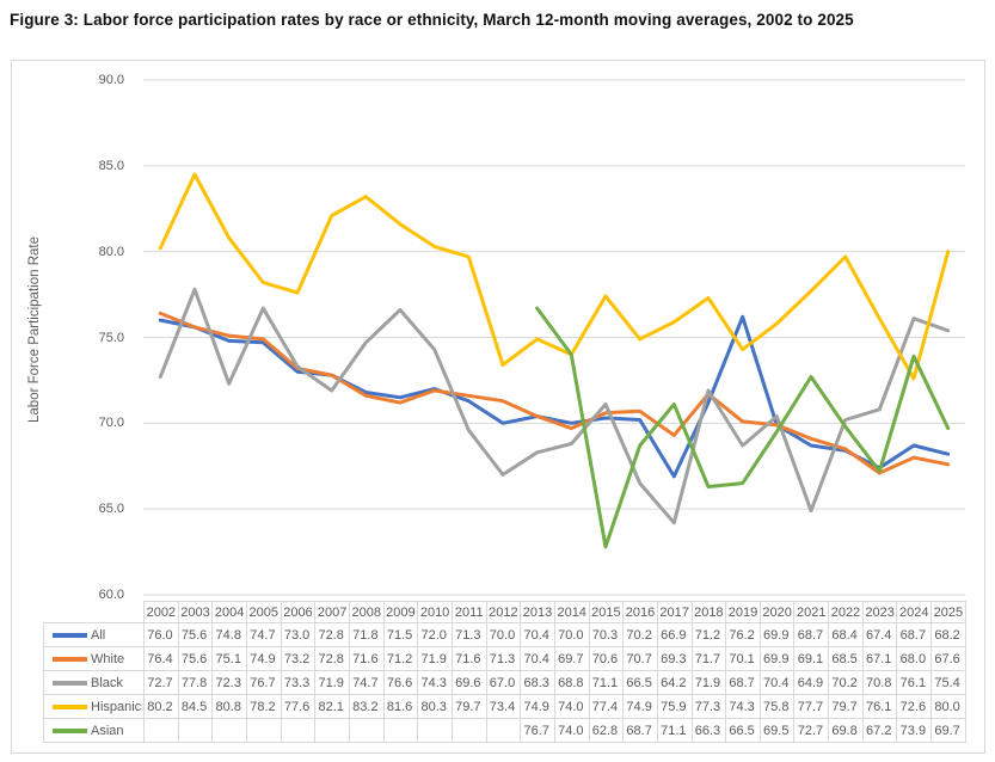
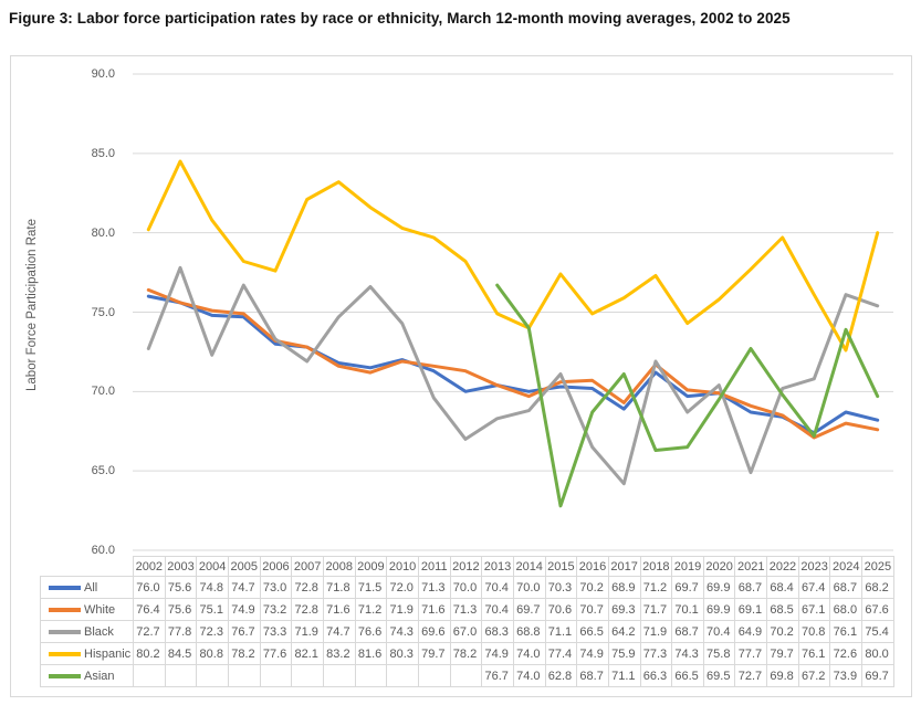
Hispanic/2012: 73.4 -> 78.2
All/2017: 66.9 -> 68.9
All/2019: 76.2 -> 69.7
